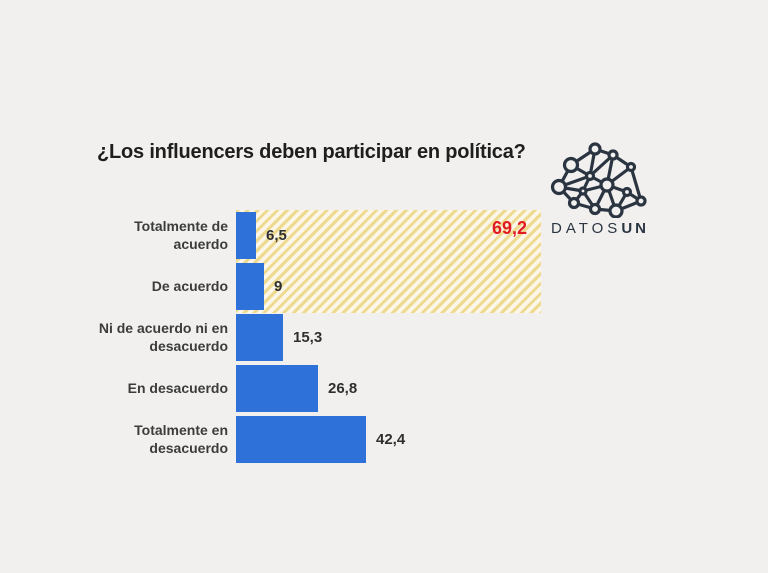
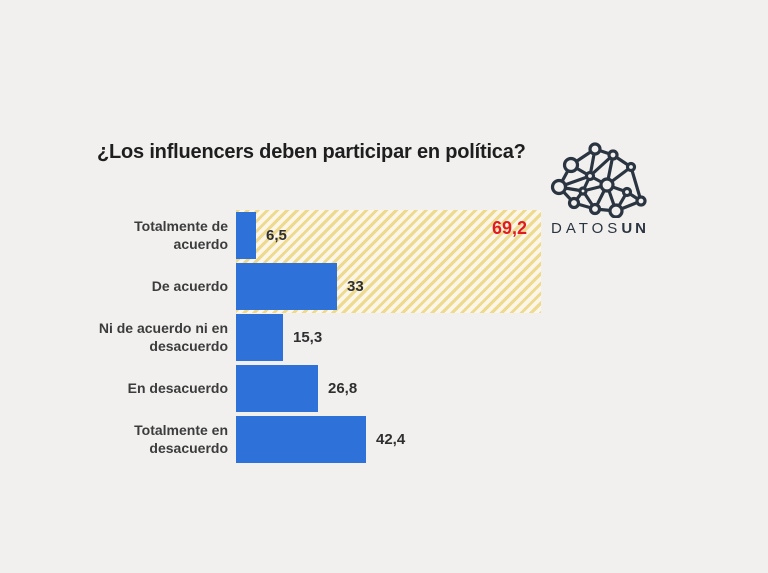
De acuerdo: 9 -> 33
